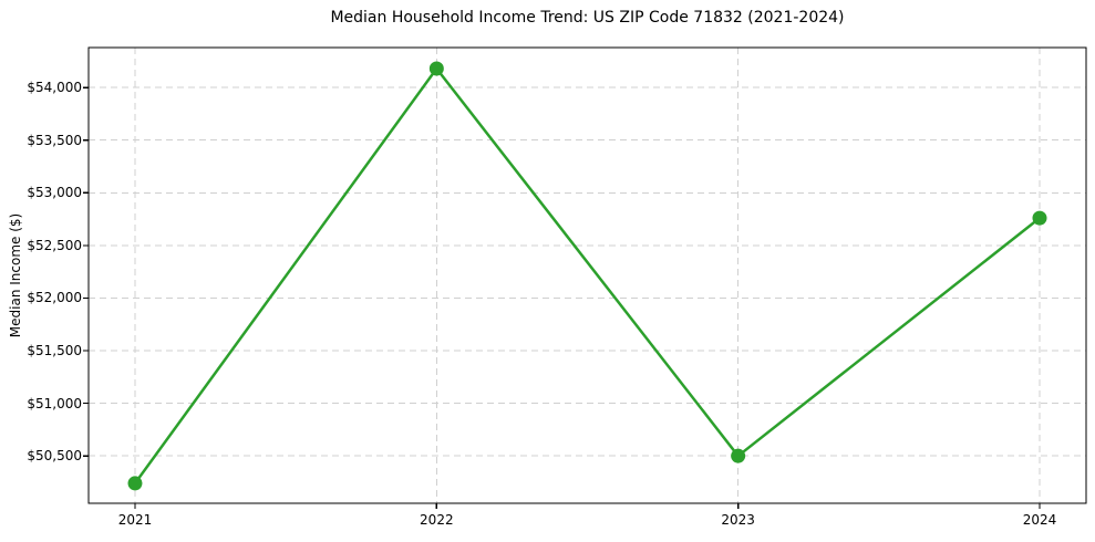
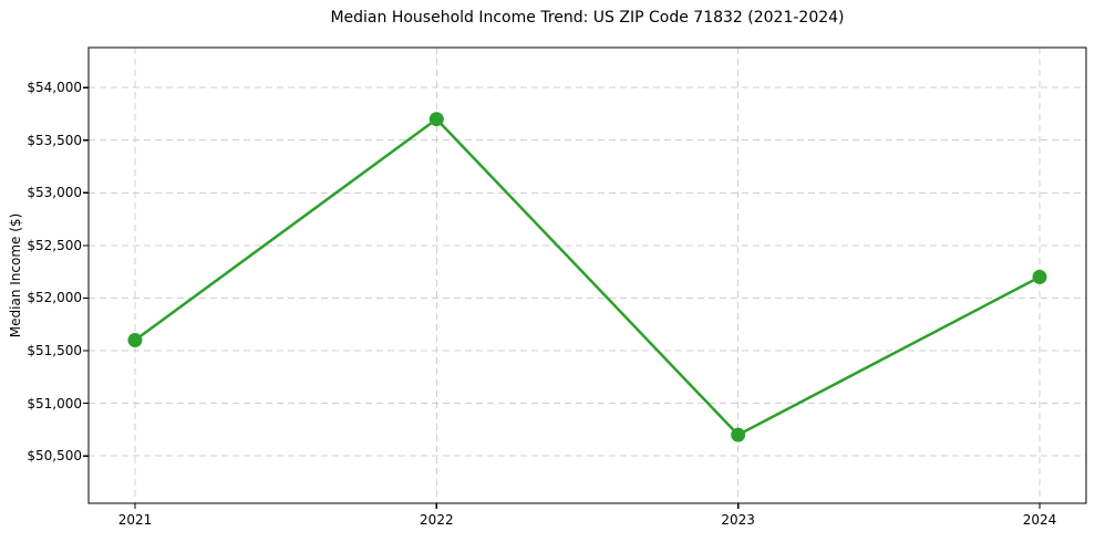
2021: $50200 -> $51600
2022: $54200 -> $53700
2023: $50500 -> $50700
2024: $52800 -> $52200
